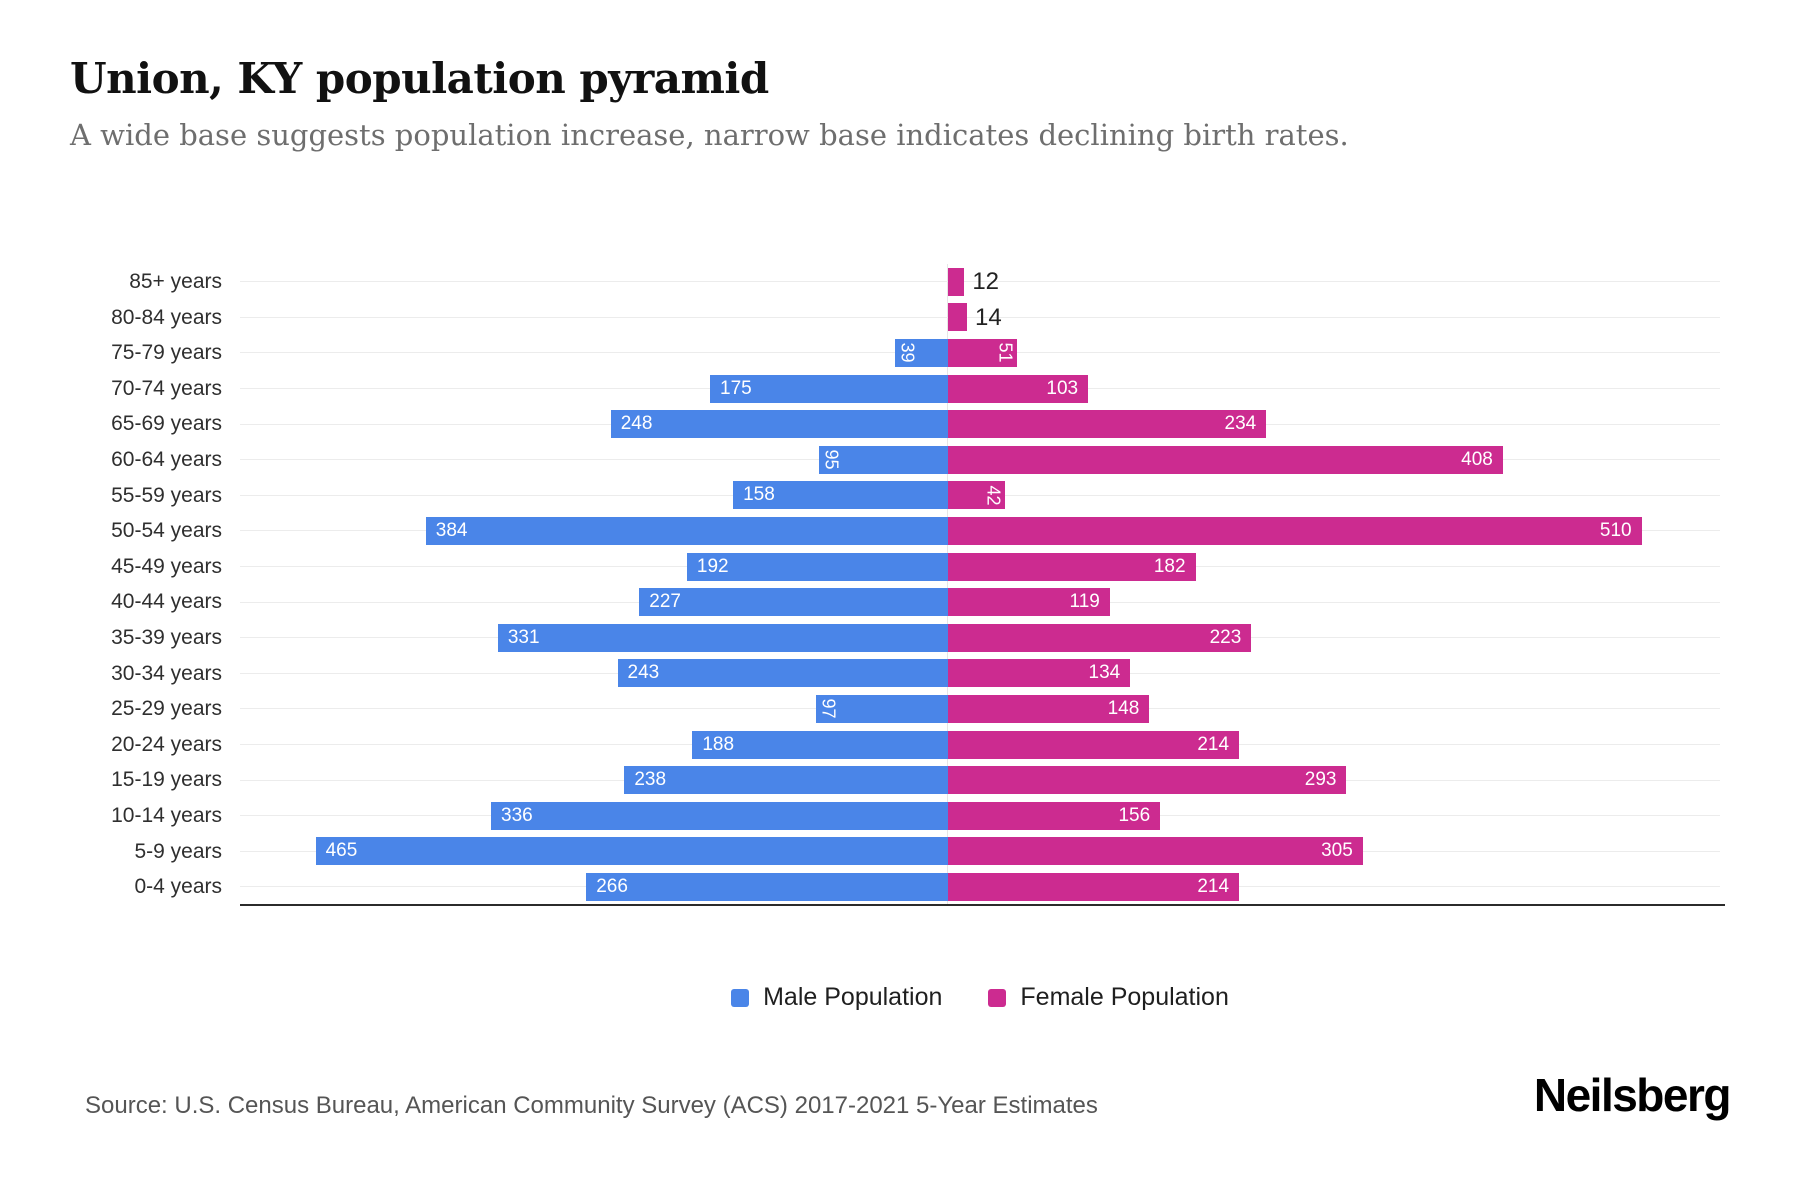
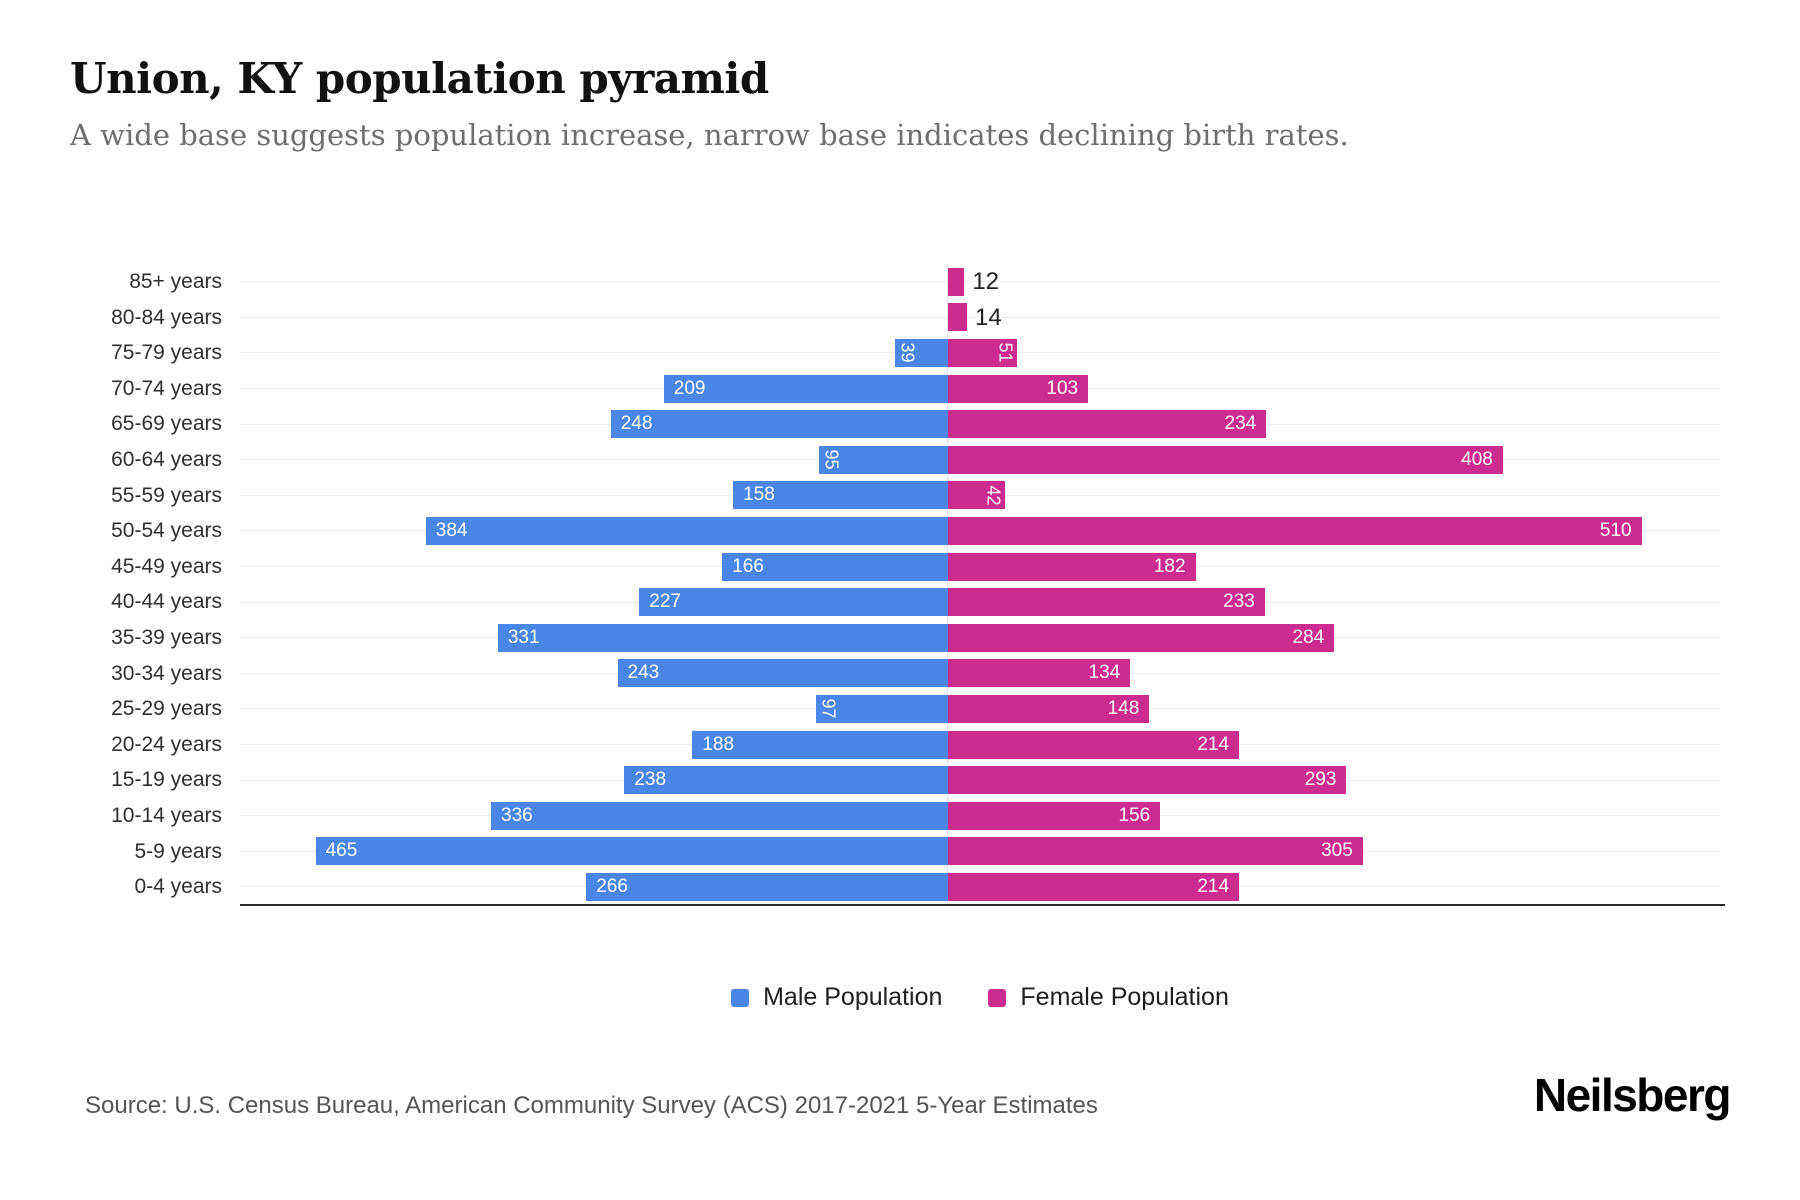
Male Population/70-74 years: 175 -> 209
Male Population/45-49 years: 192 -> 166
Female Population/40-44 years: 119 -> 233
Female Population/35-39 years: 223 -> 284
